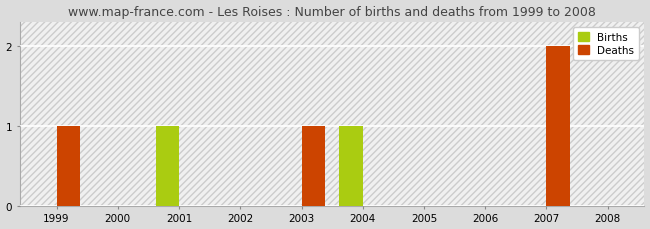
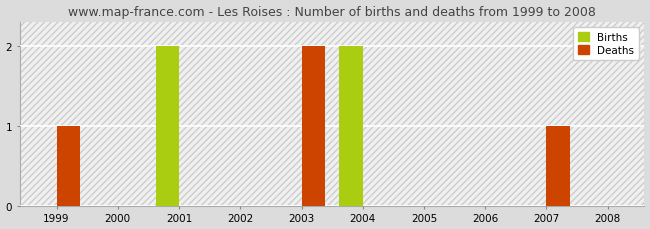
Births/2001: 1 -> 2
Deaths/2003: 1 -> 2
Births/2004: 1 -> 2
Deaths/2007: 2 -> 1
